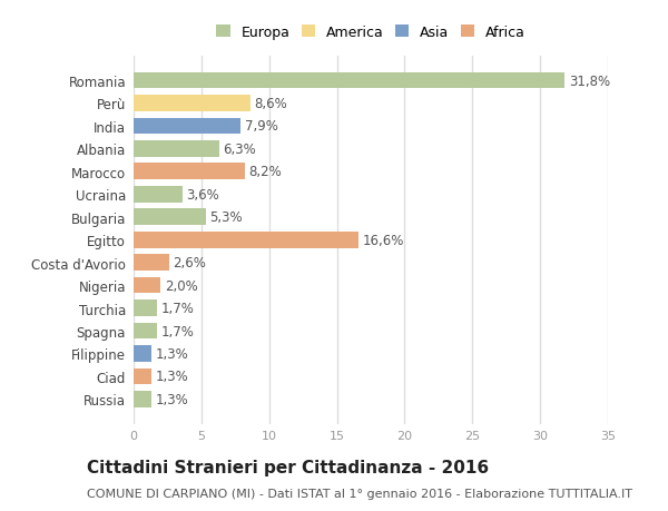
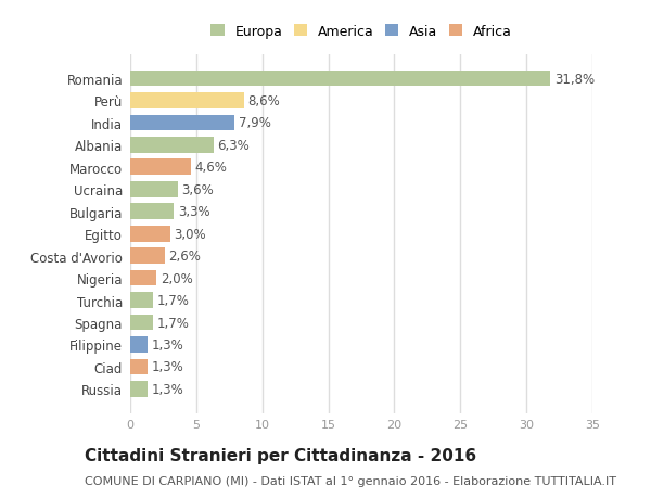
Marocco: 8,2% -> 4,6%
Bulgaria: 5,3% -> 3,3%
Egitto: 16,6% -> 3,0%
